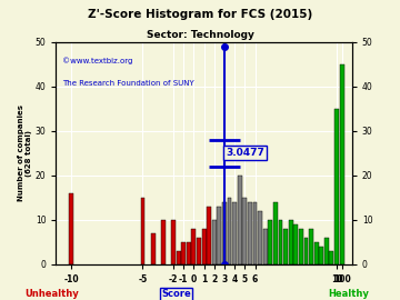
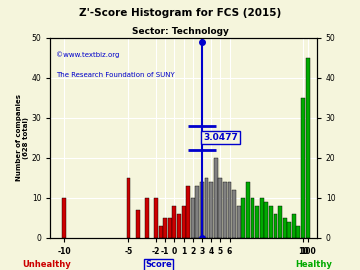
-10: 16 -> 10
